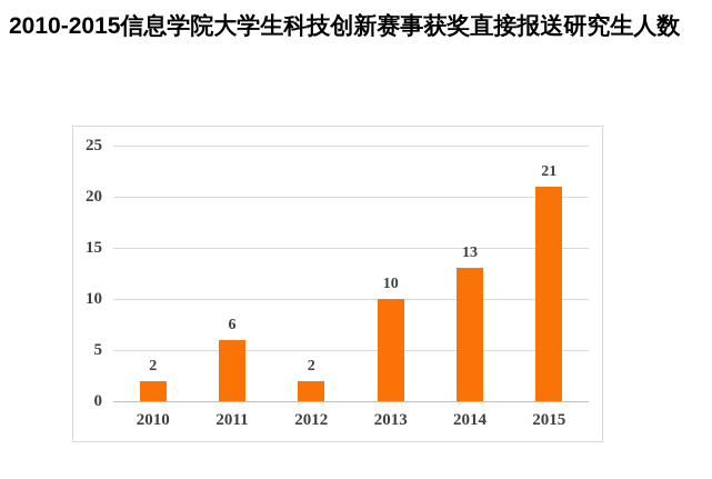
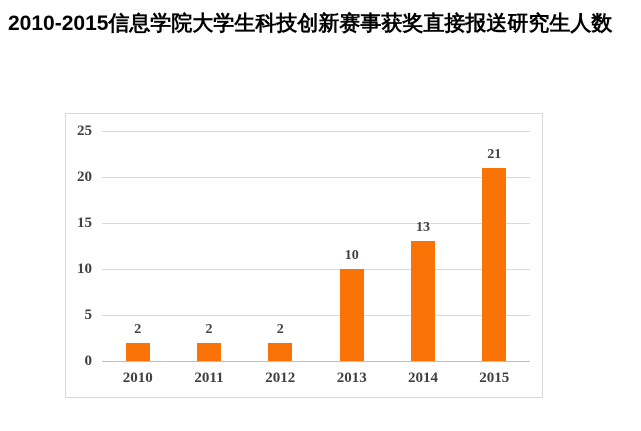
2011: 6 -> 2
